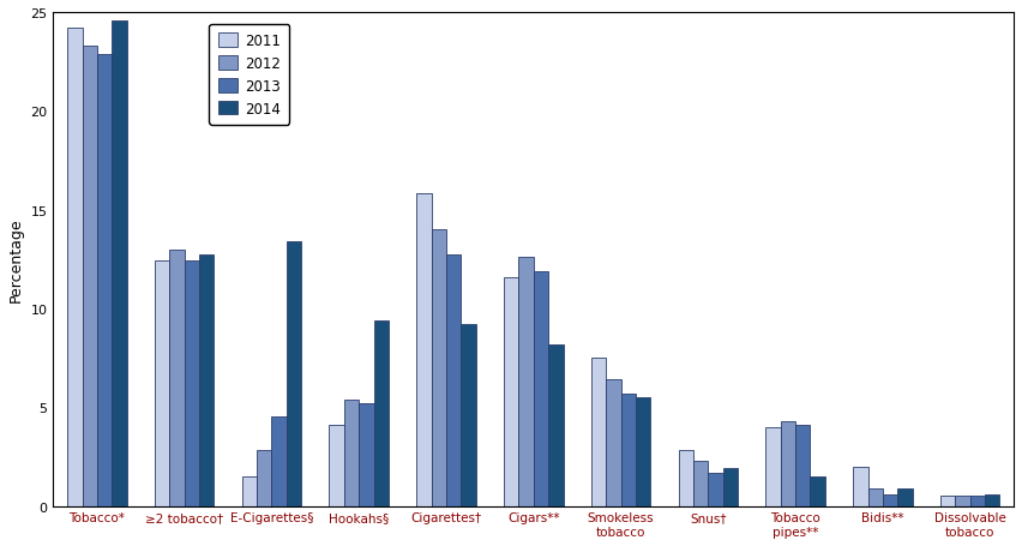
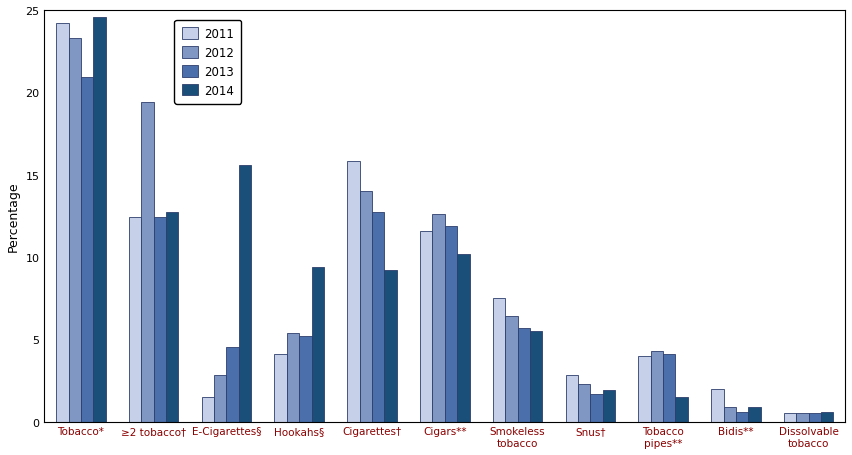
2013/Tobacco*: 22.9 -> 20.9
2012/≥2 tobacco†: 13.0 -> 19.4
2014/E-Cigarettes§: 13.4 -> 15.6
2014/Cigars**: 8.2 -> 10.2
